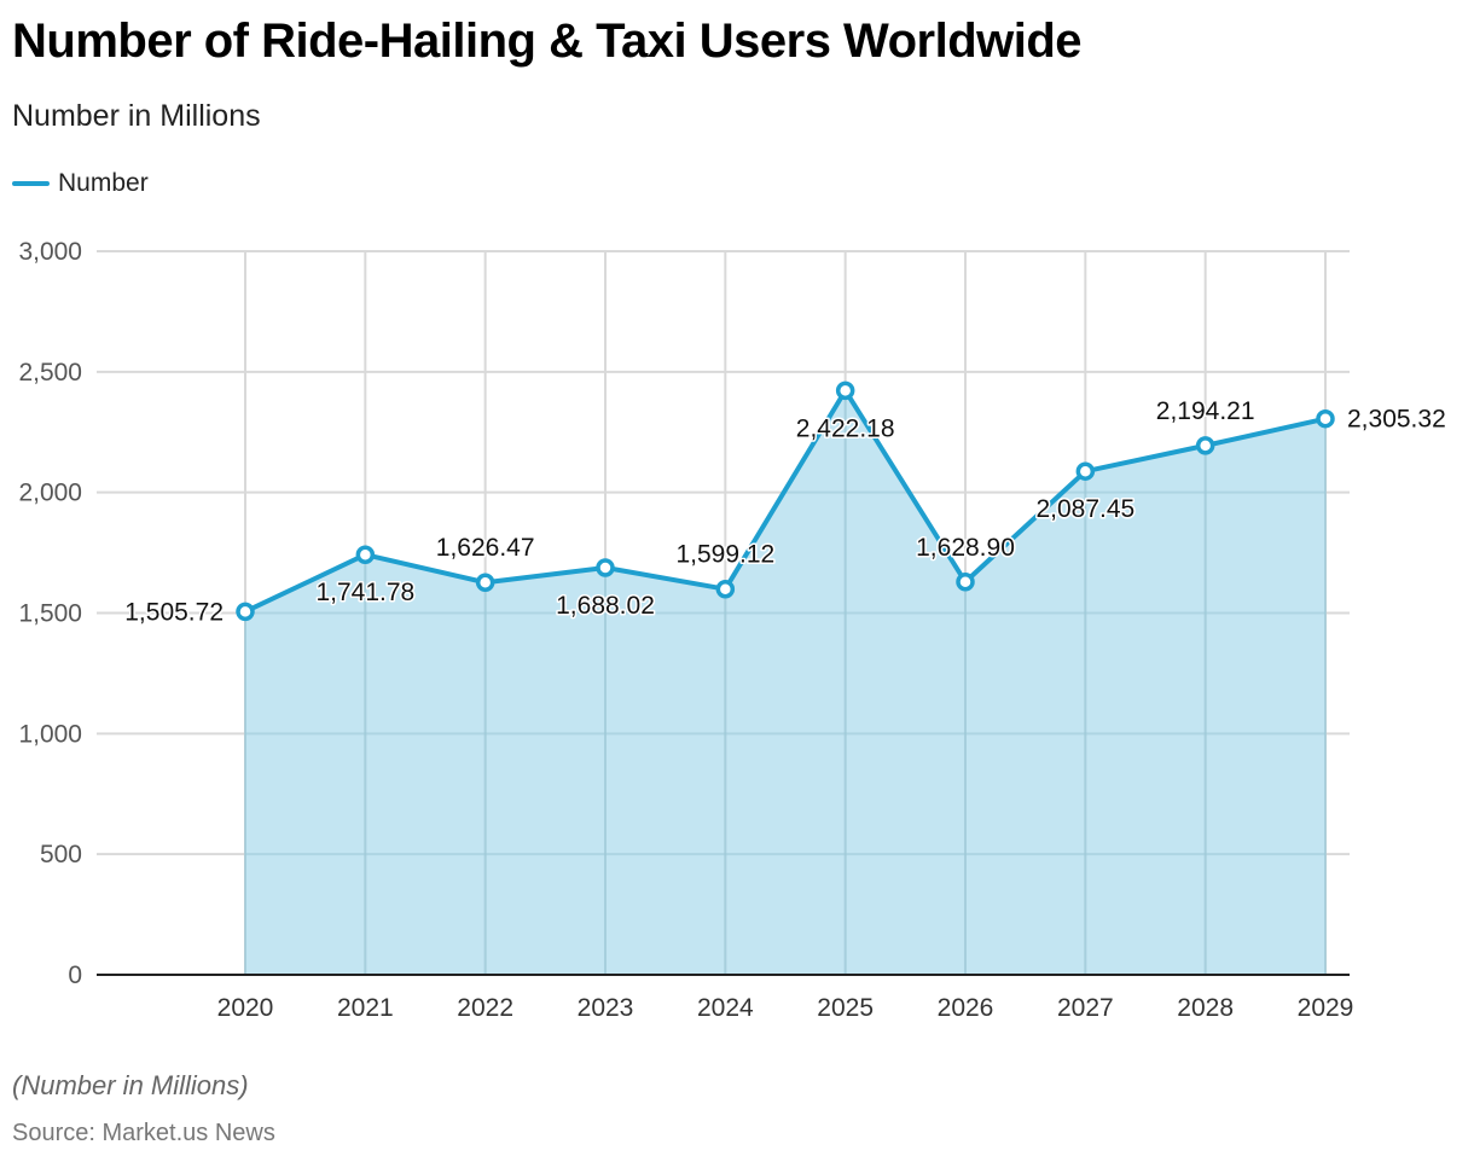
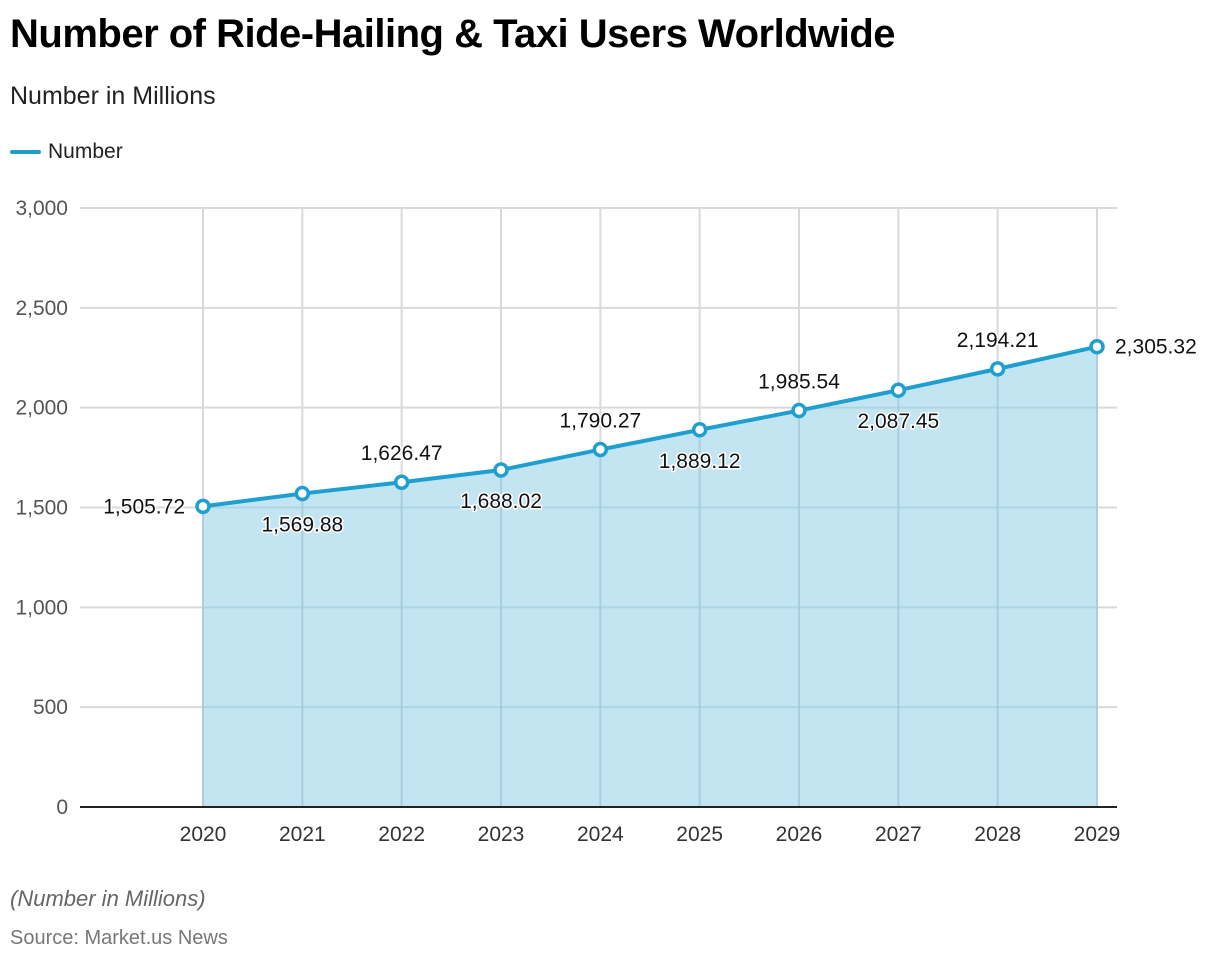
2021: 1,741.78 -> 1,569.88
2024: 1,599.12 -> 1,790.27
2025: 2,422.18 -> 1,889.12
2026: 1,628.90 -> 1,985.54
